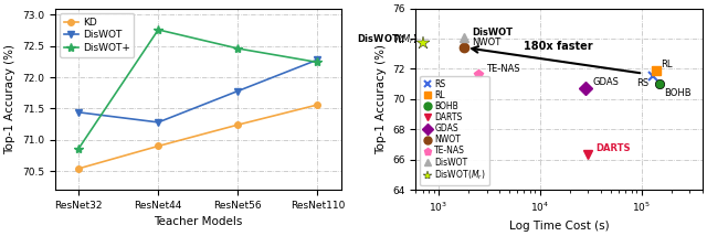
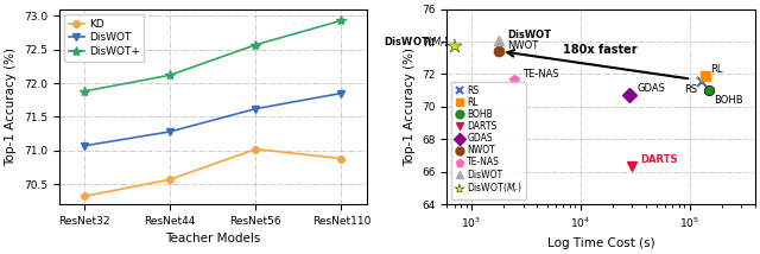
KD/ResNet32: 70.54 -> 70.32
DisWOT/ResNet32: 71.44 -> 71.07
DisWOT+/ResNet32: 70.86 -> 71.88
KD/ResNet44: 70.90 -> 70.57
DisWOT+/ResNet44: 72.76 -> 72.12
KD/ResNet56: 71.24 -> 71.02
DisWOT/ResNet56: 71.78 -> 71.62
DisWOT+/ResNet56: 72.46 -> 72.57
KD/ResNet110: 71.56 -> 70.88
DisWOT/ResNet110: 72.28 -> 71.85
DisWOT+/ResNet110: 72.24 -> 72.93
